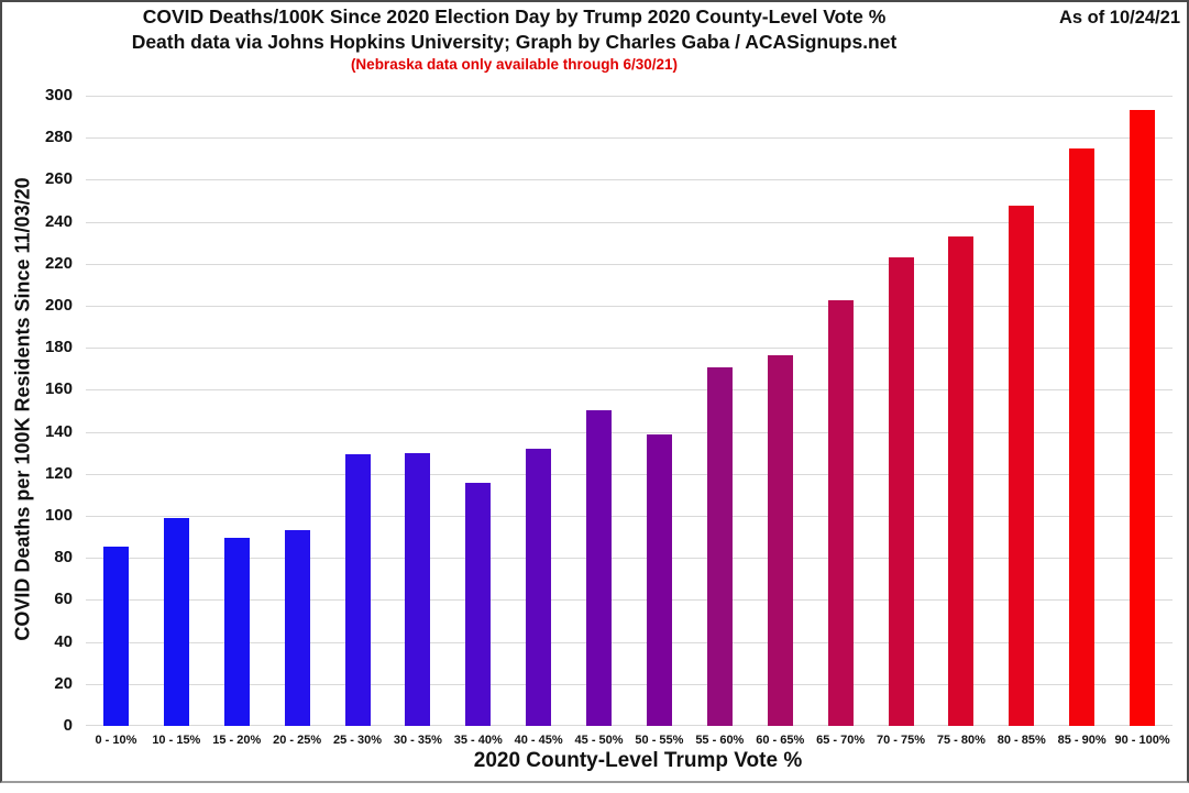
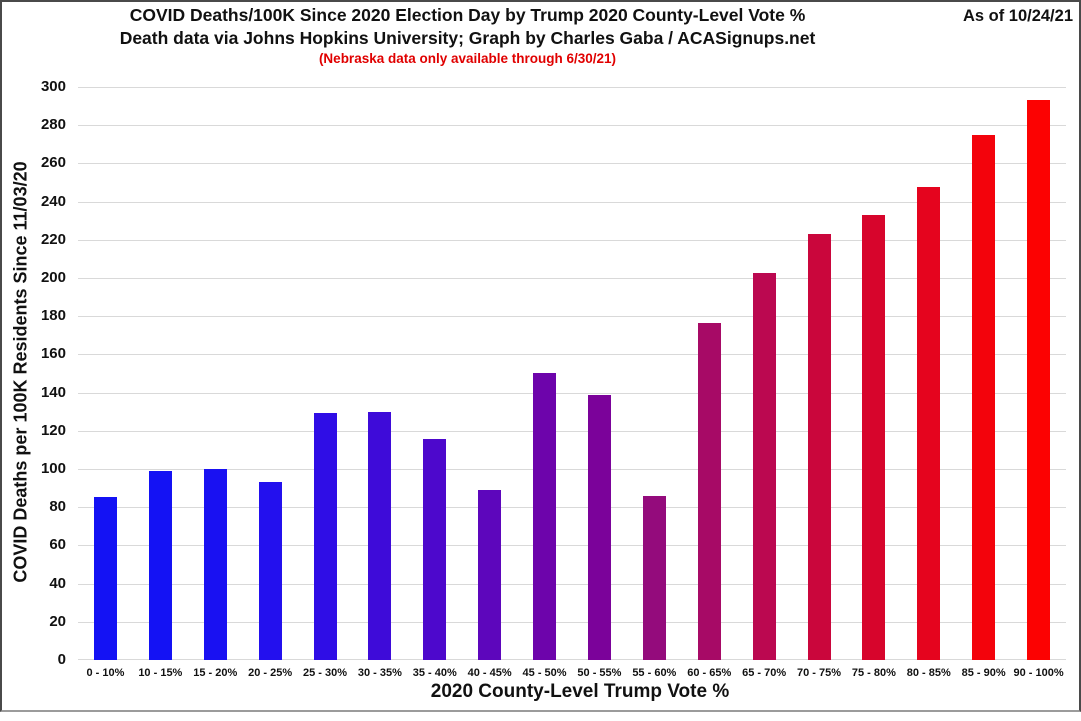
15 - 20%: 90 -> 100
40 - 45%: 132 -> 89
55 - 60%: 170 -> 86
